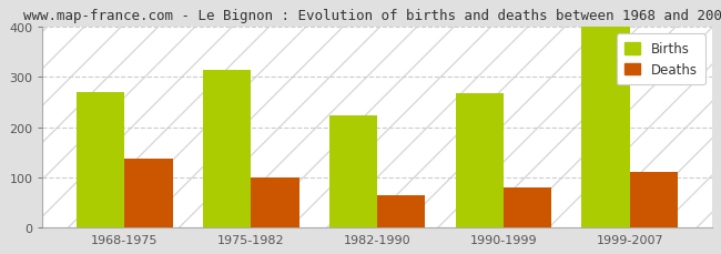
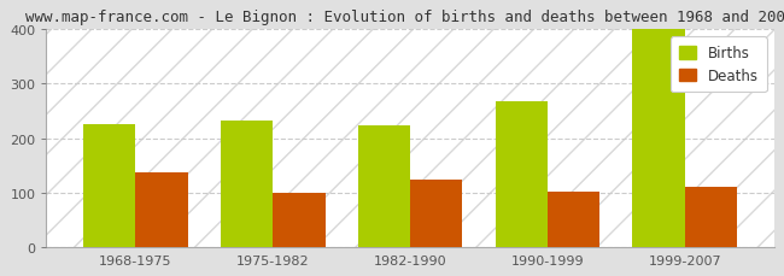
Births/1968-1975: 270 -> 226
Births/1975-1982: 315 -> 233
Deaths/1982-1990: 65 -> 125
Deaths/1990-1999: 80 -> 101
